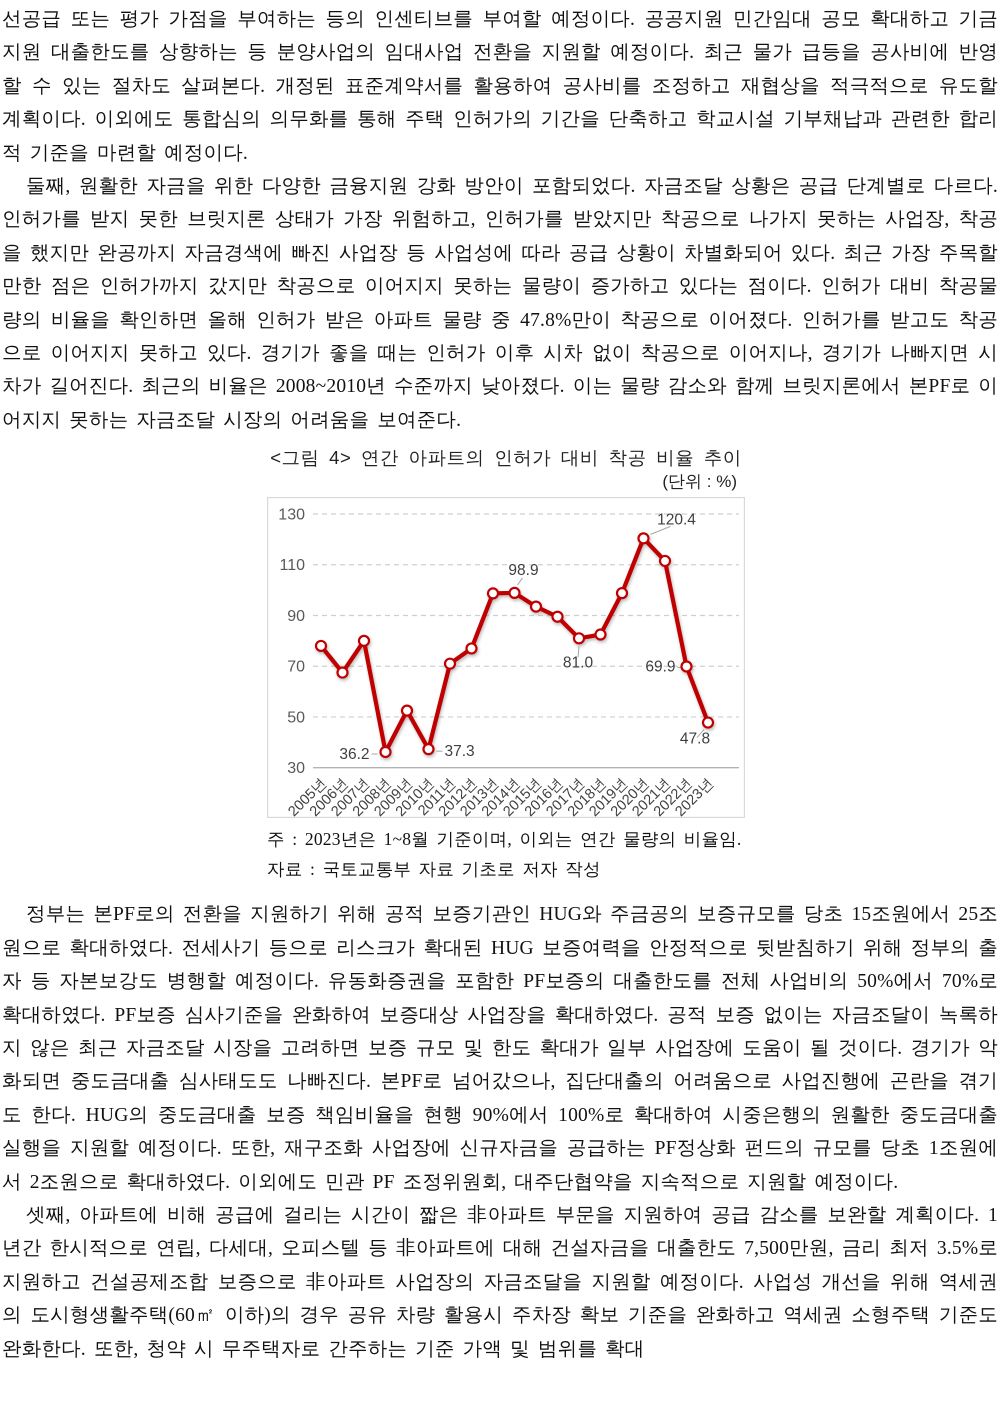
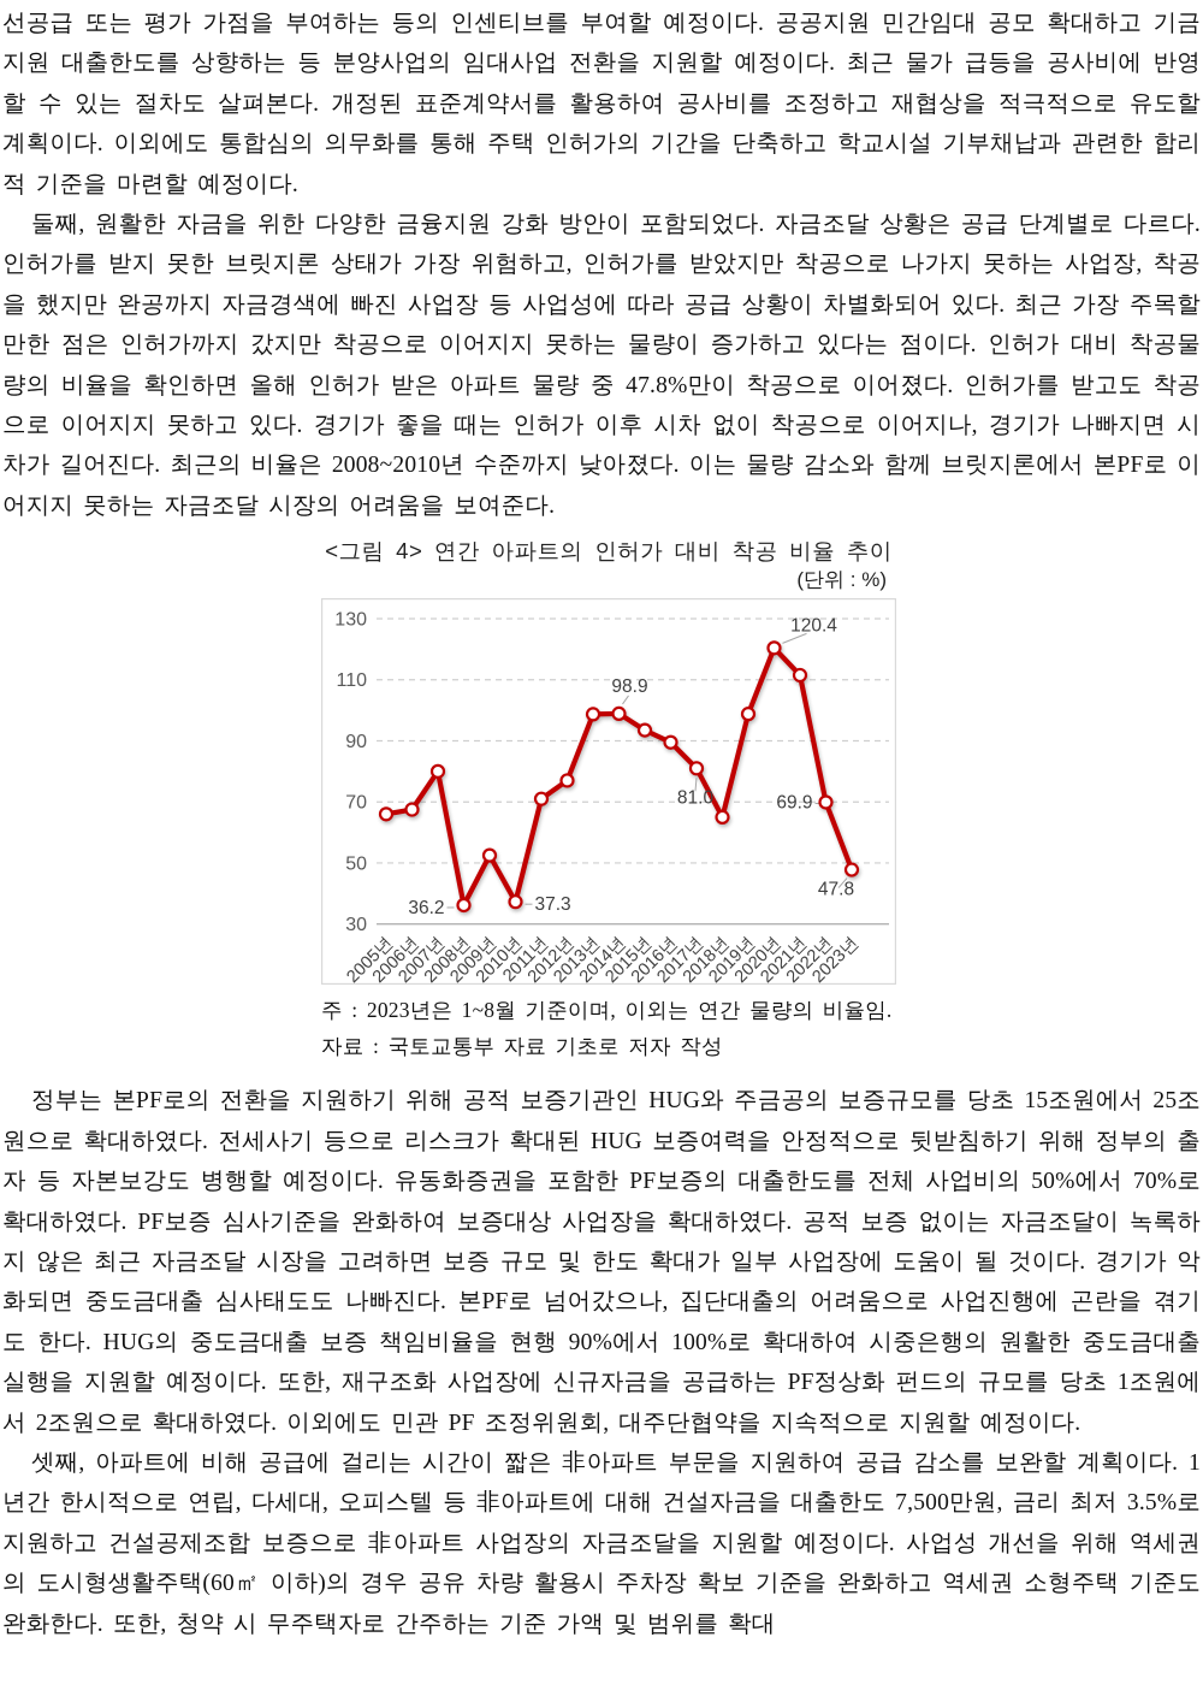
2005년: 78 -> 66
2018년: 82 -> 65
